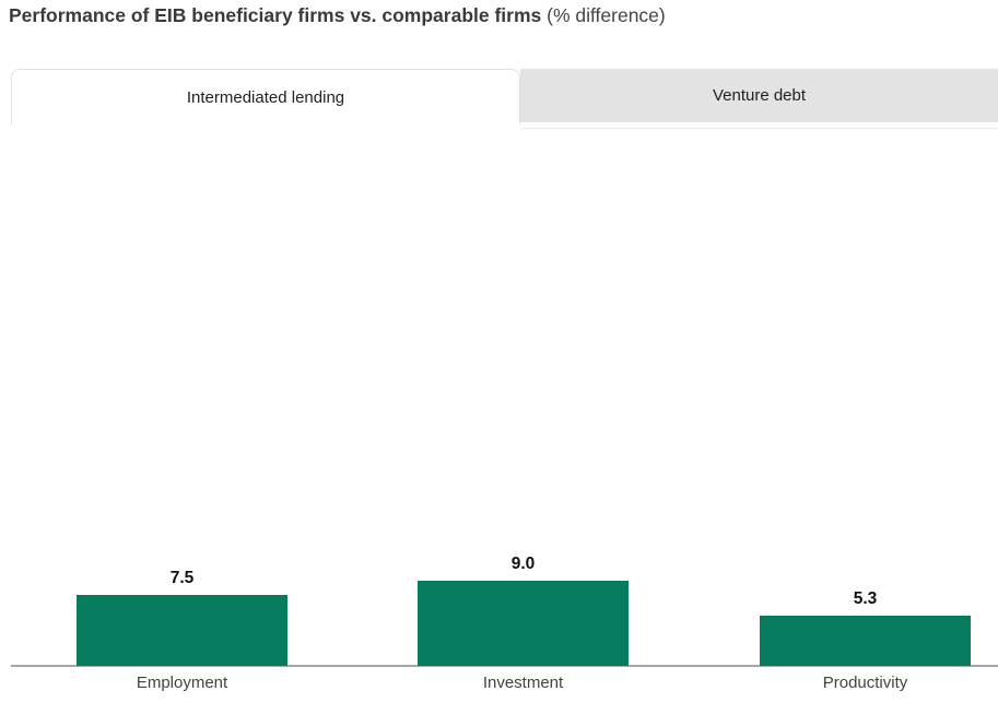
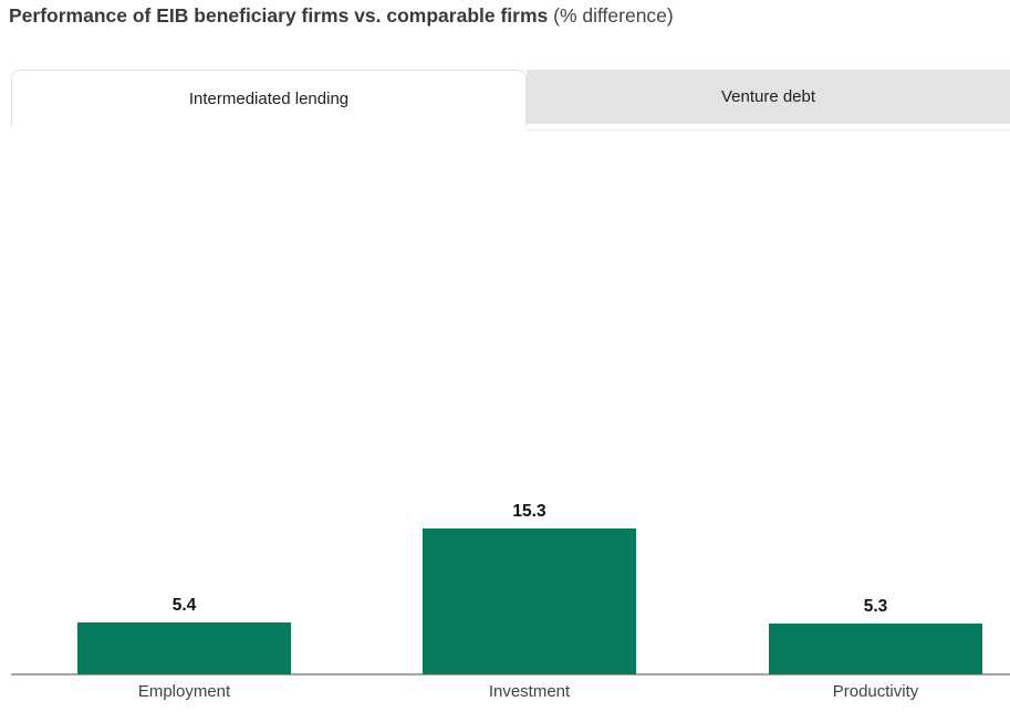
Employment: 7.5 -> 5.4
Investment: 9.0 -> 15.3
